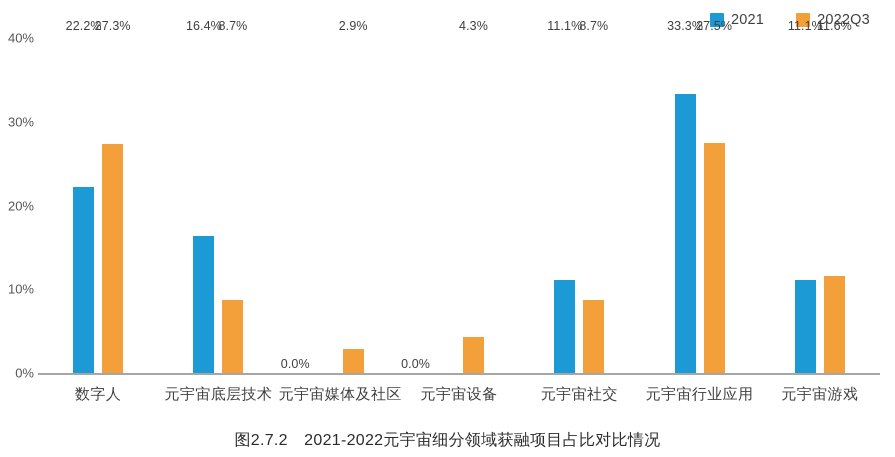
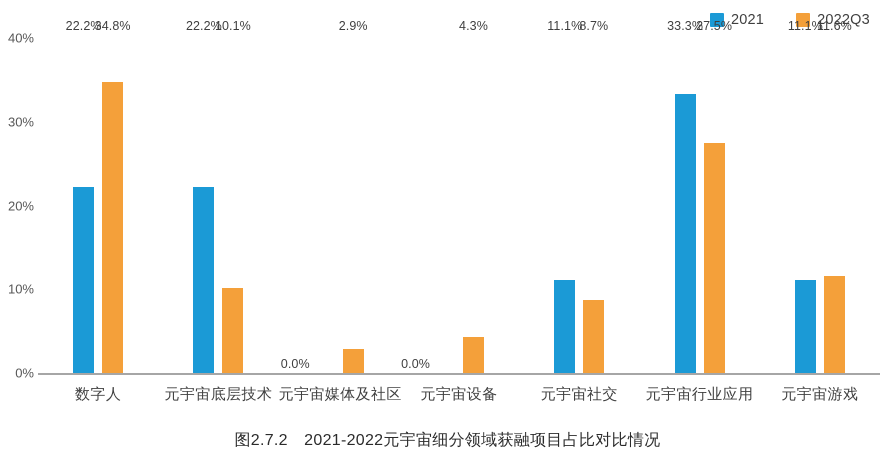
2022Q3/数字人: 27.3% -> 34.8%
2021/元宇宙底层技术: 16.4% -> 22.2%
2022Q3/元宇宙底层技术: 8.7% -> 10.1%
